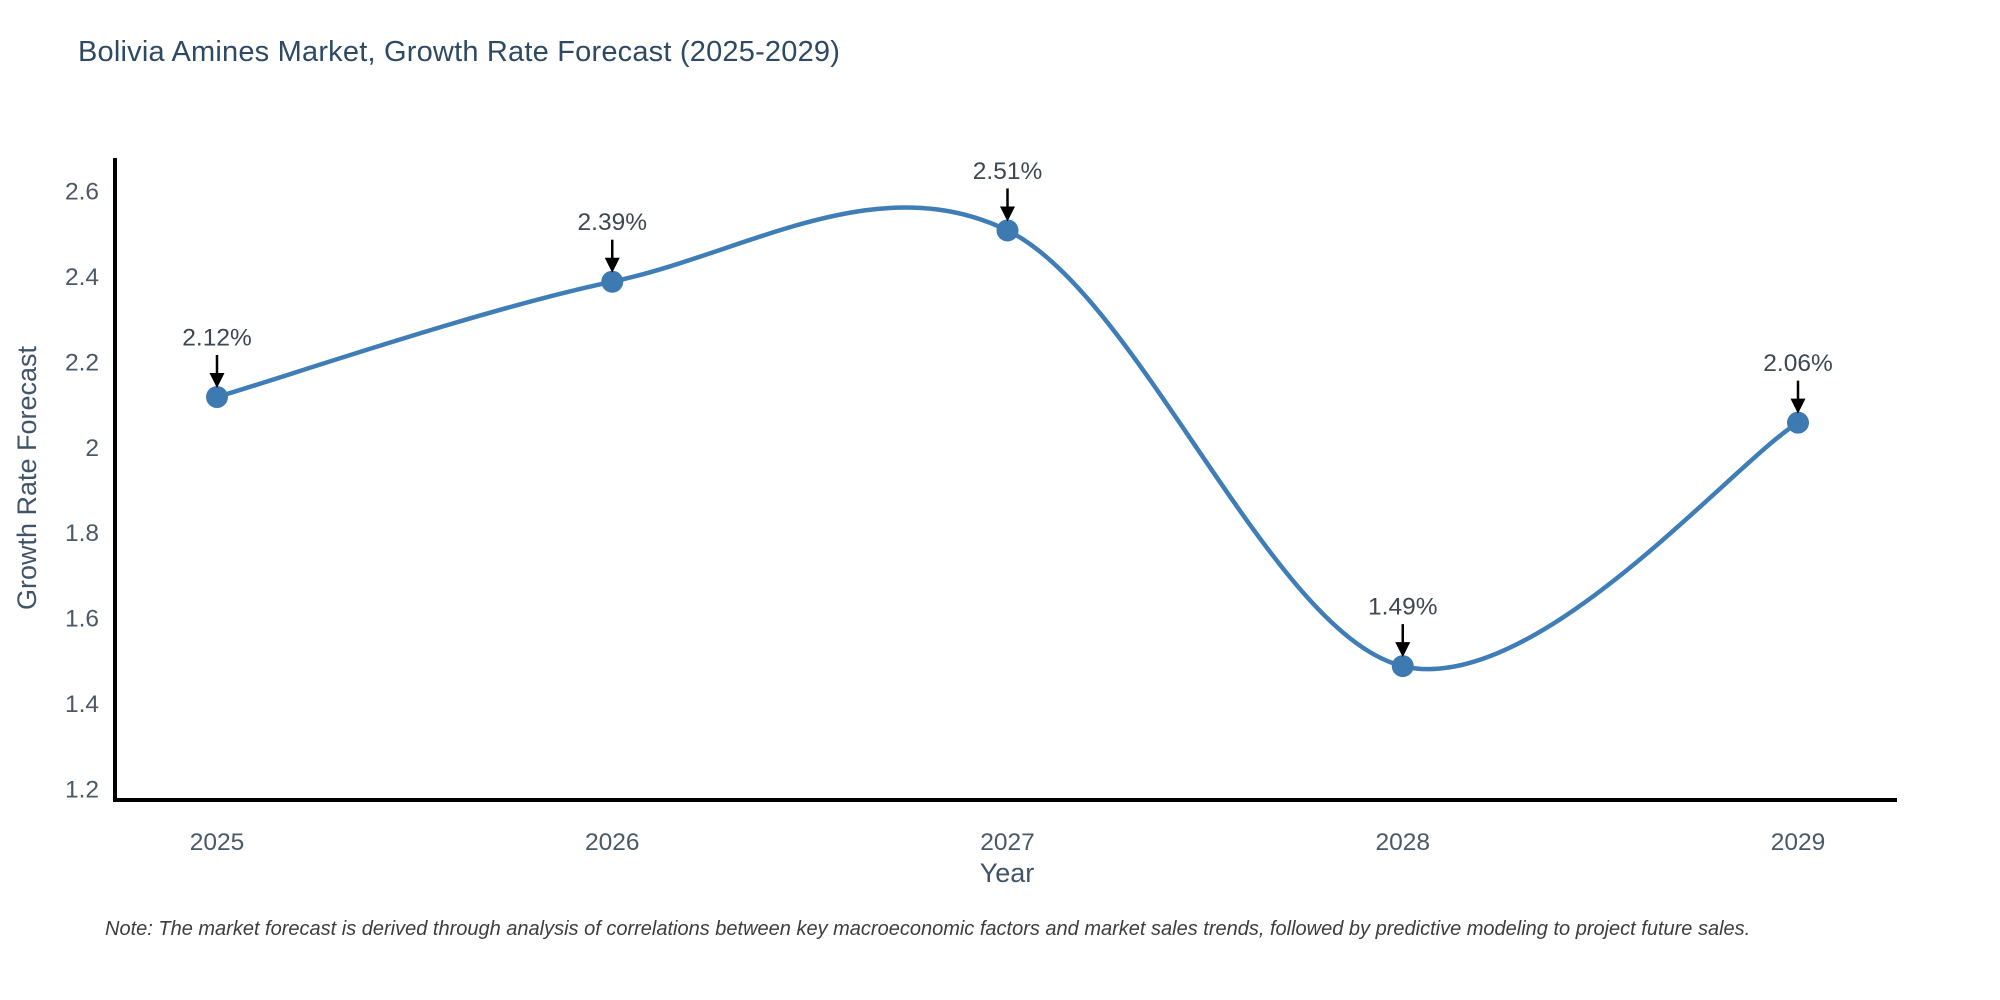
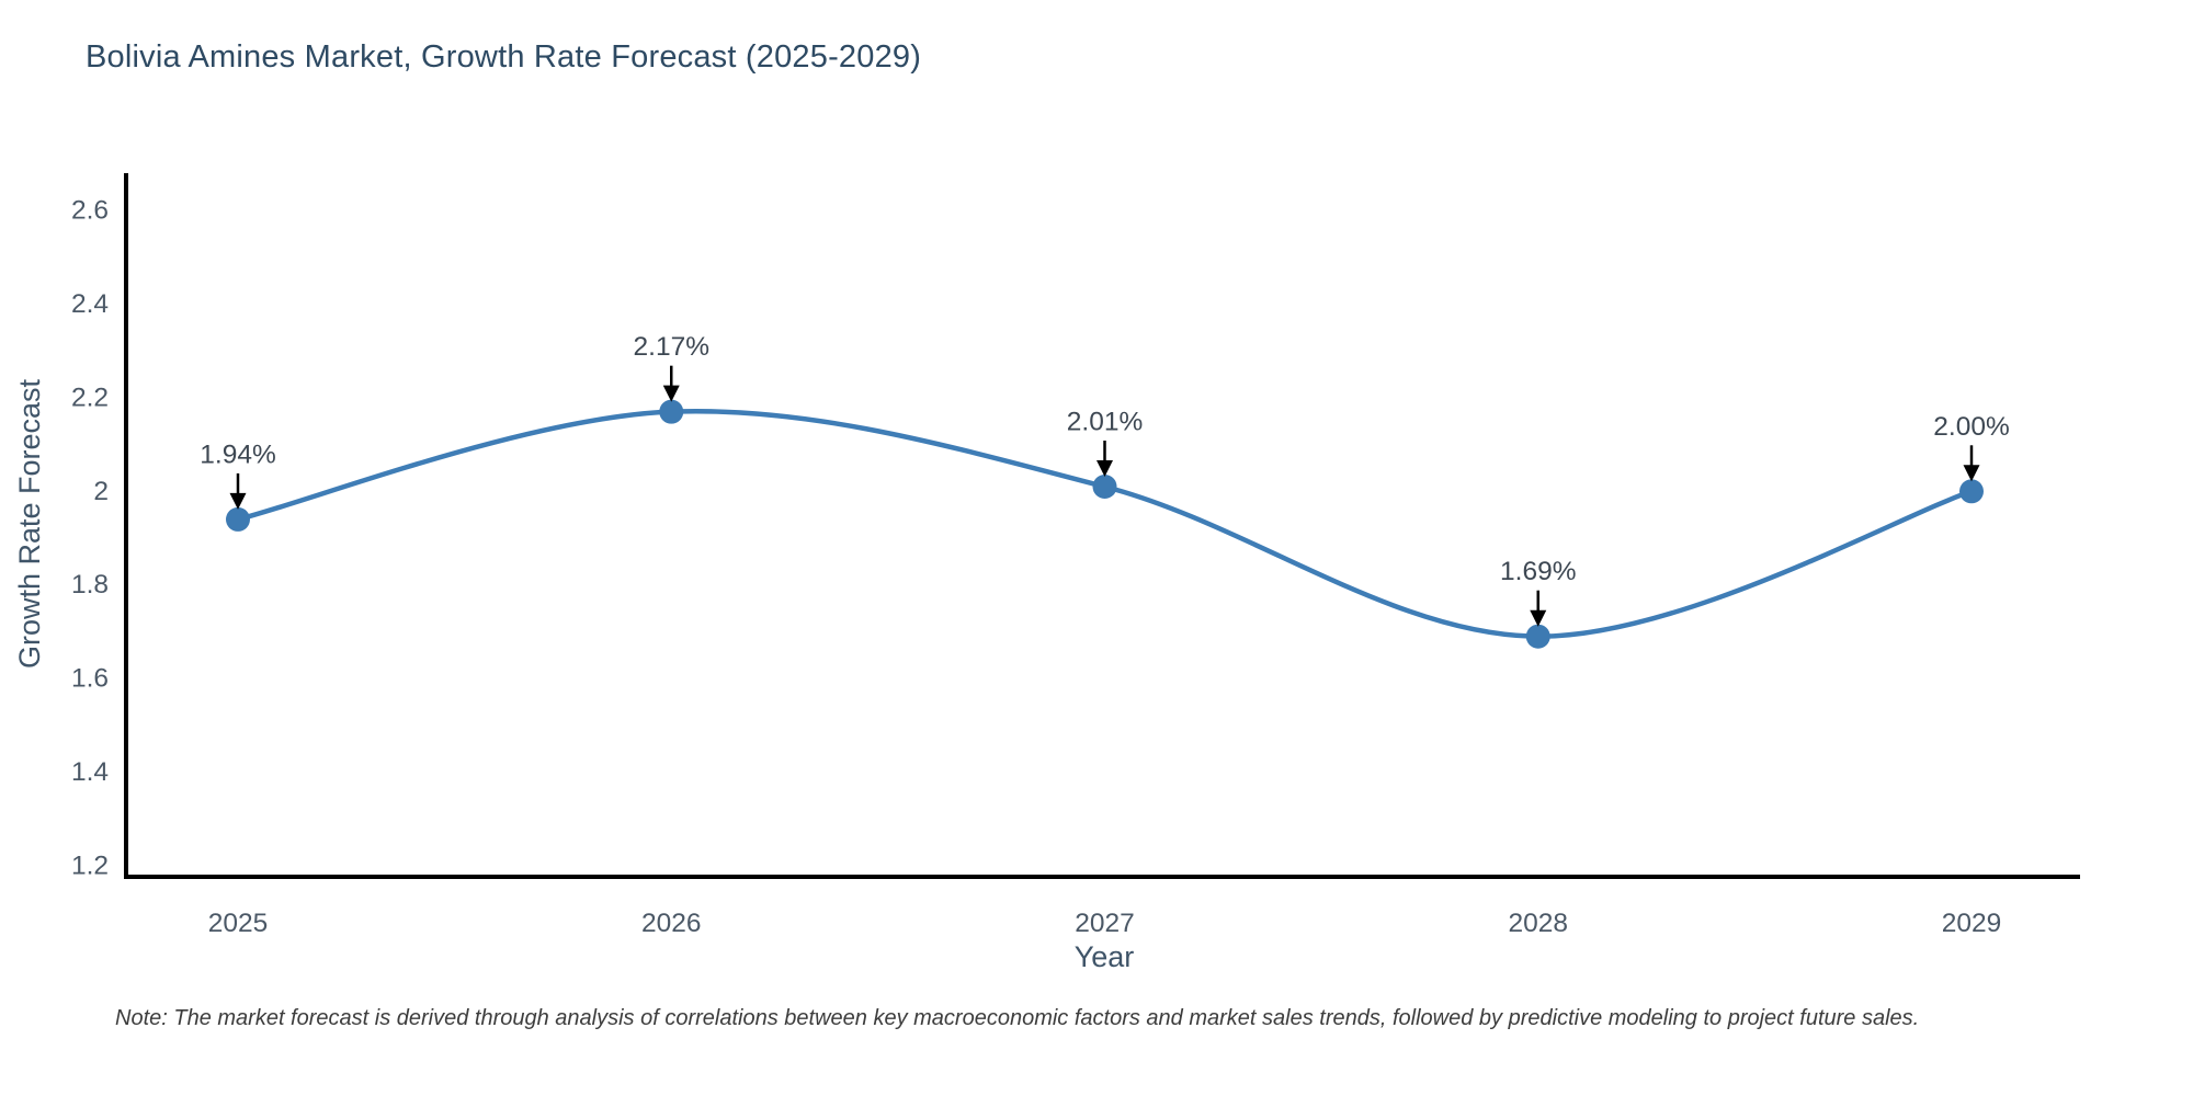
2025: 2.12% -> 1.94%
2026: 2.39% -> 2.17%
2027: 2.51% -> 2.01%
2028: 1.49% -> 1.69%
2029: 2.06% -> 2.00%
